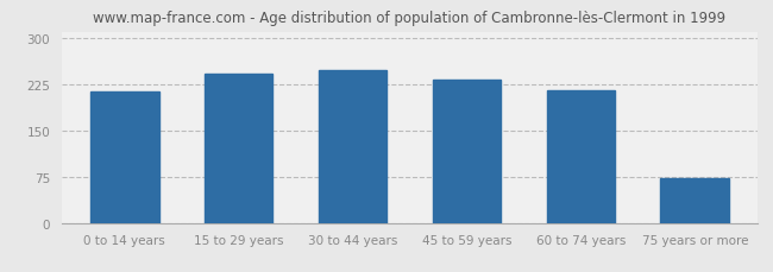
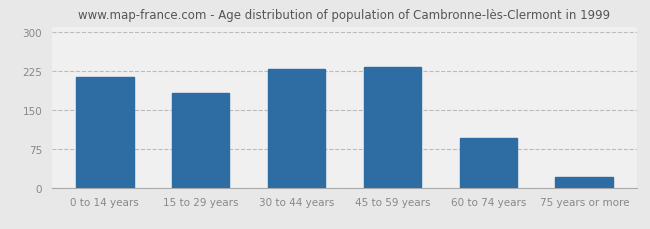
15 to 29 years: 242 -> 183
30 to 44 years: 248 -> 228
60 to 74 years: 214 -> 95
75 years or more: 72 -> 20
